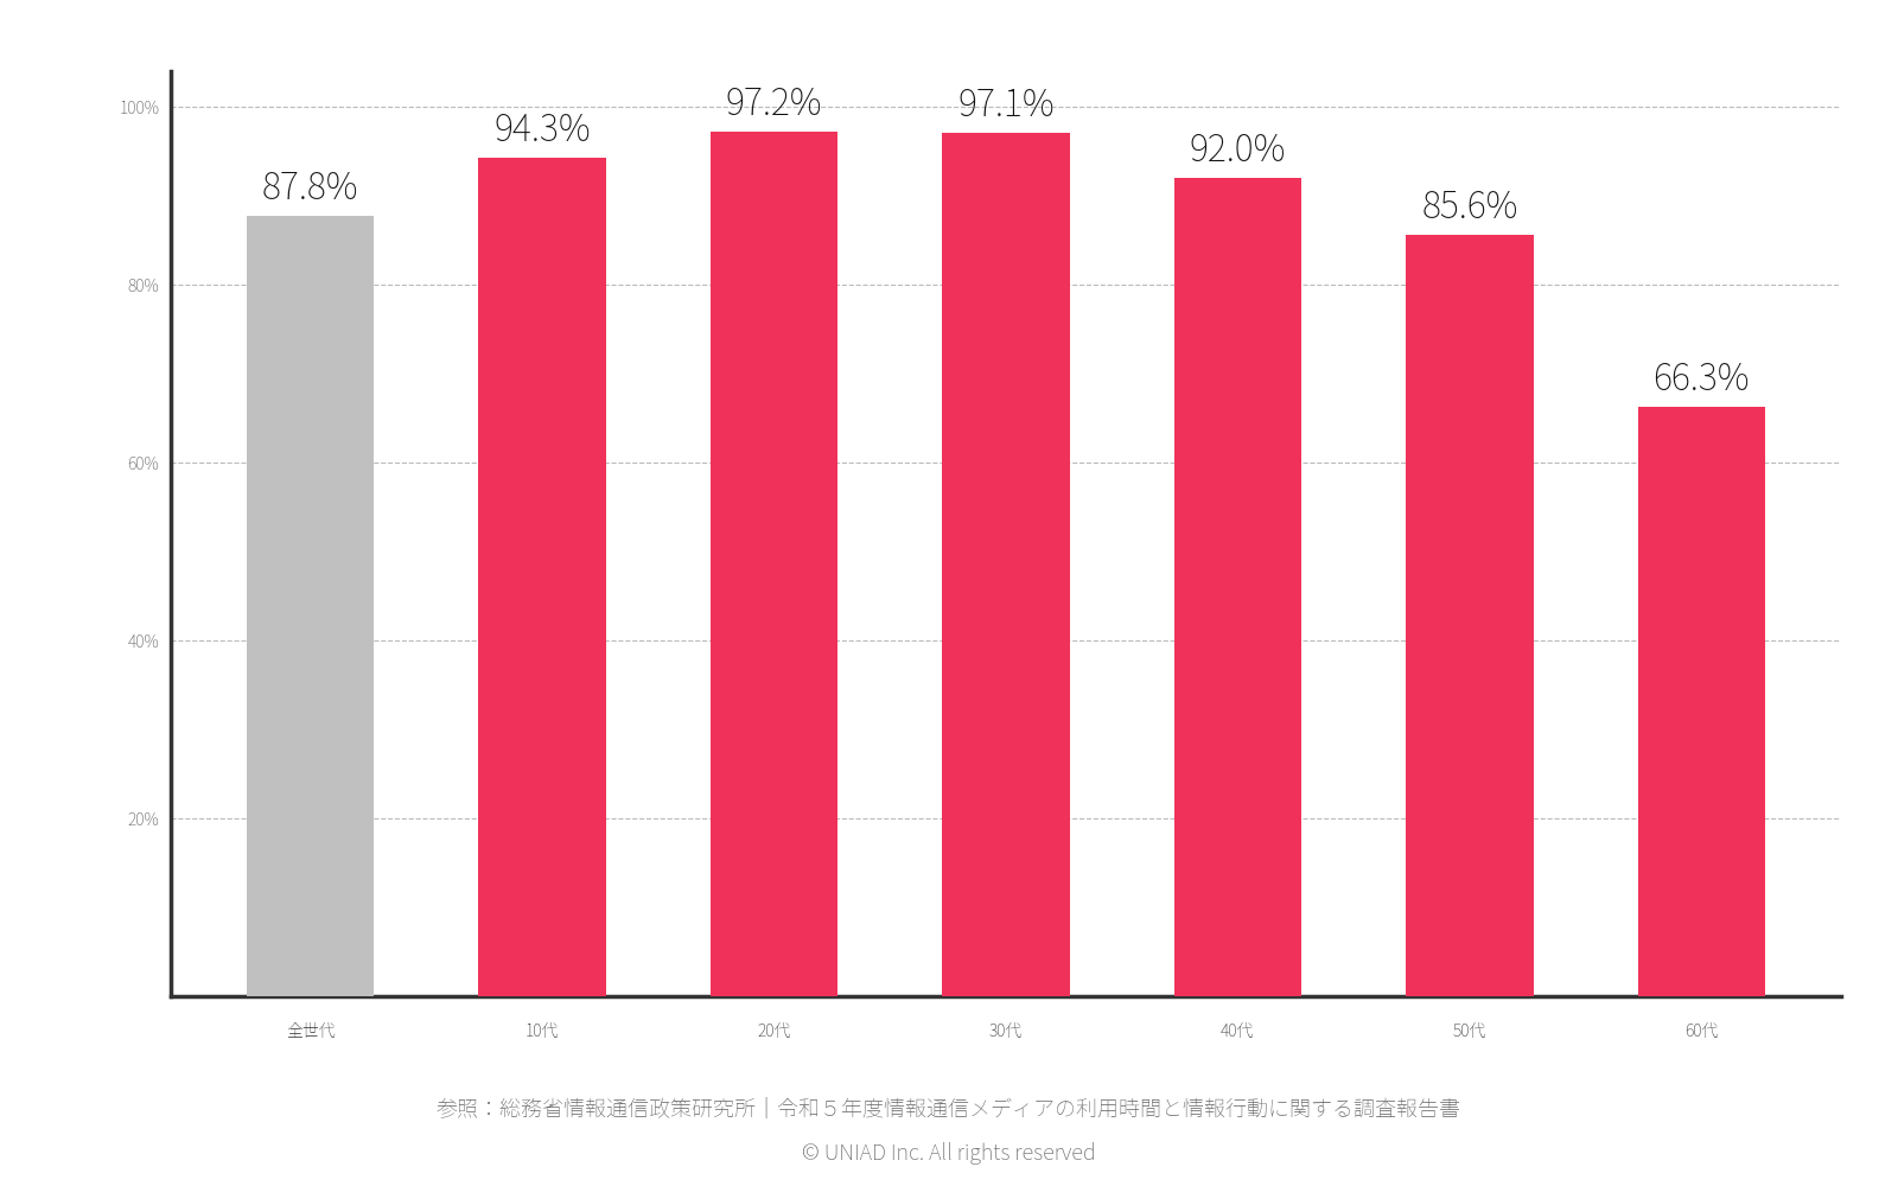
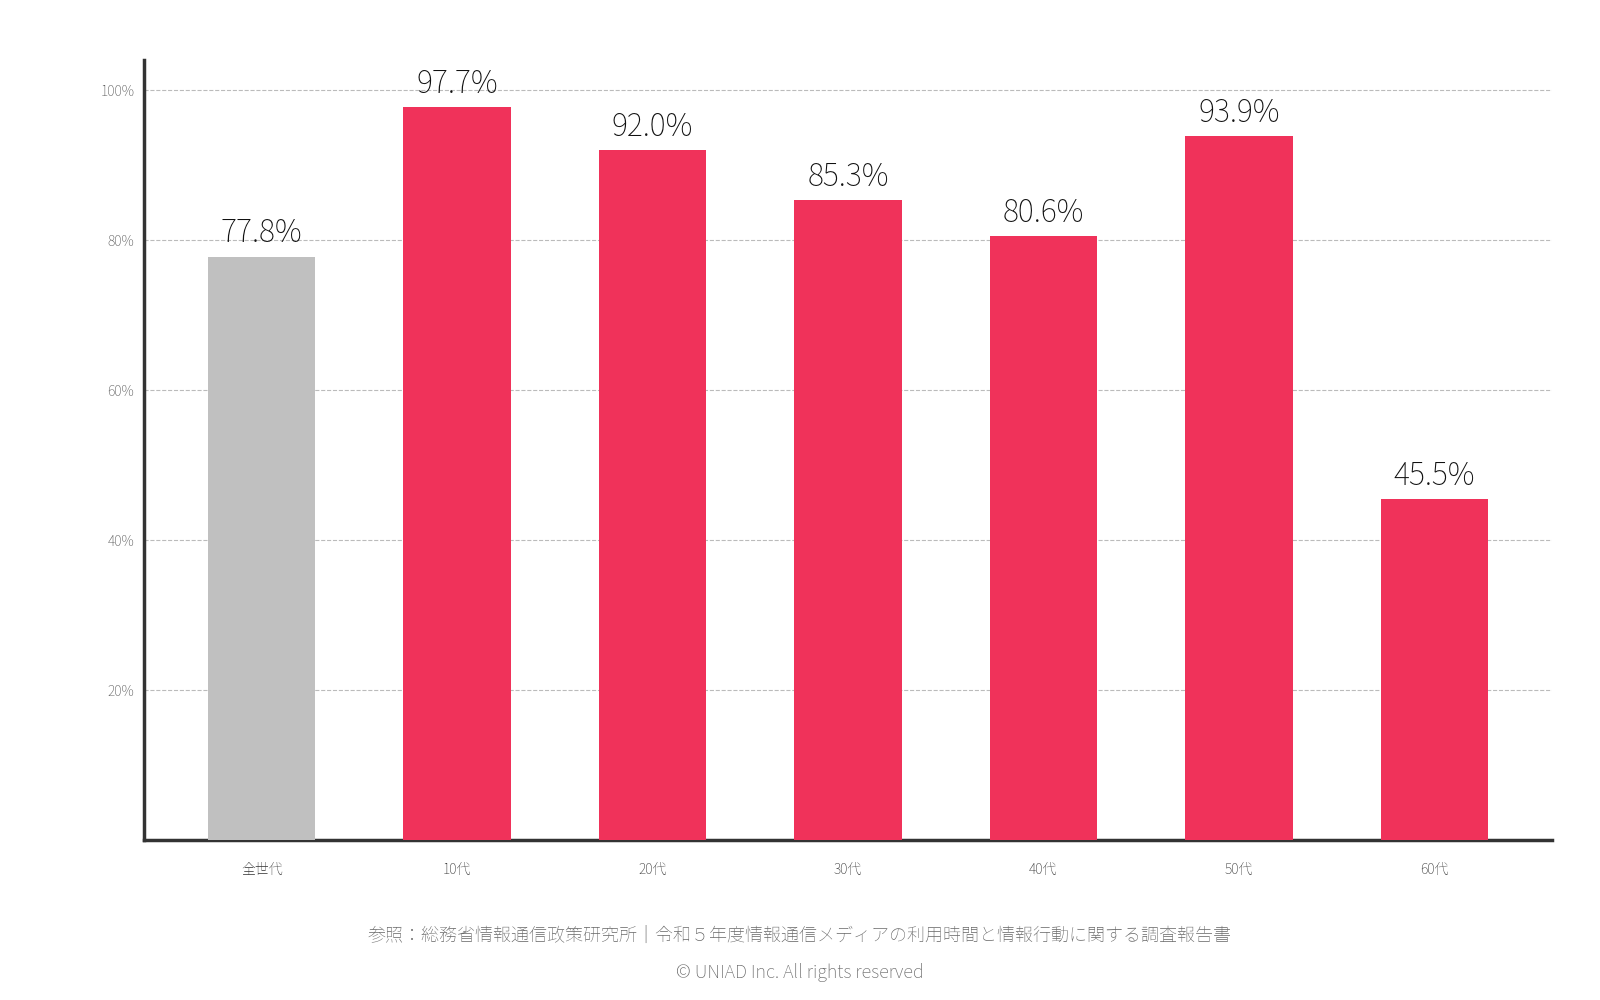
全世代: 87.8% -> 77.8%
10代: 94.3% -> 97.7%
20代: 97.2% -> 92.0%
30代: 97.1% -> 85.3%
40代: 92.0% -> 80.6%
50代: 85.6% -> 93.9%
60代: 66.3% -> 45.5%
